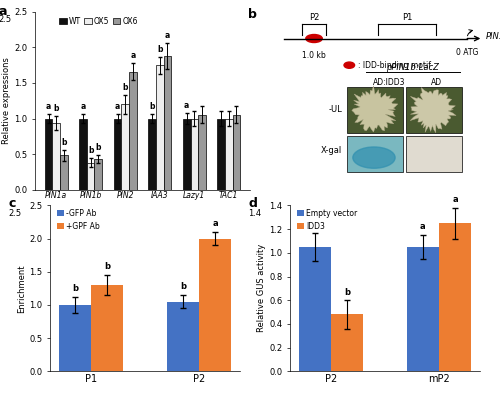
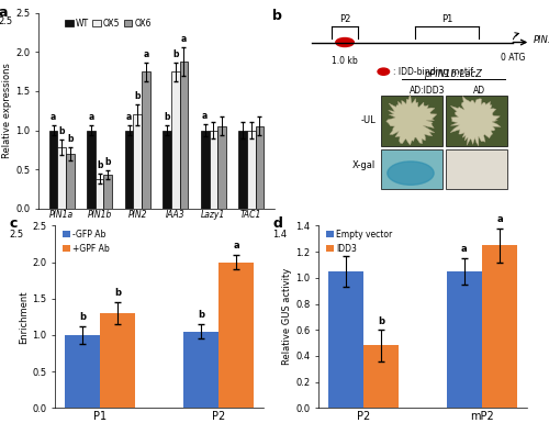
OX5/PIN1a: 0.94 -> 0.78
OX6/PIN1a: 0.48 -> 0.70
OX6/PIN2: 1.66 -> 1.75
